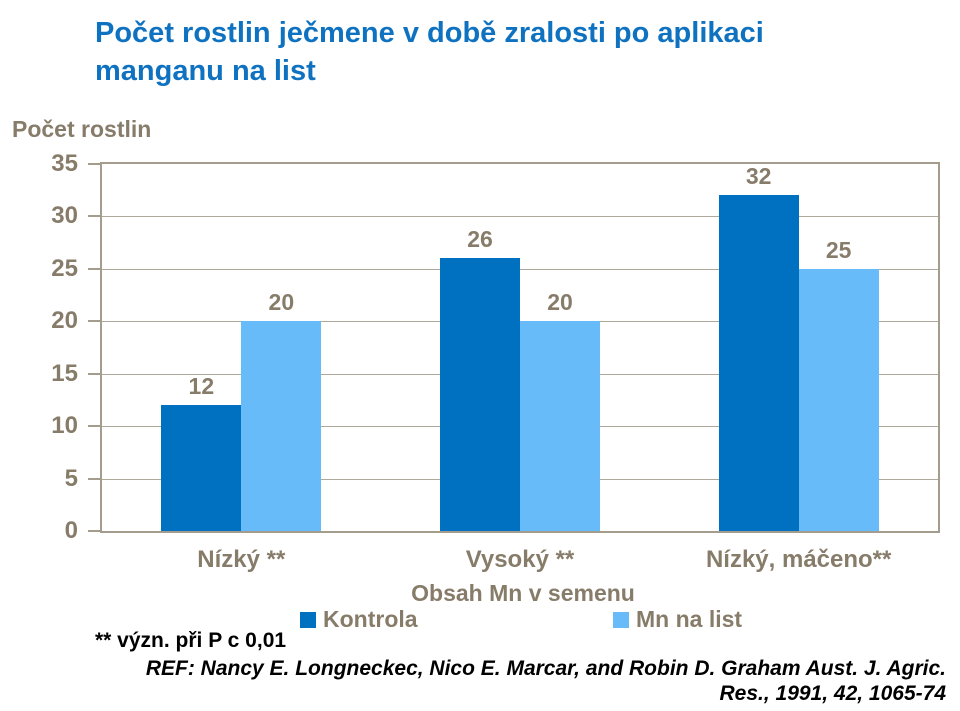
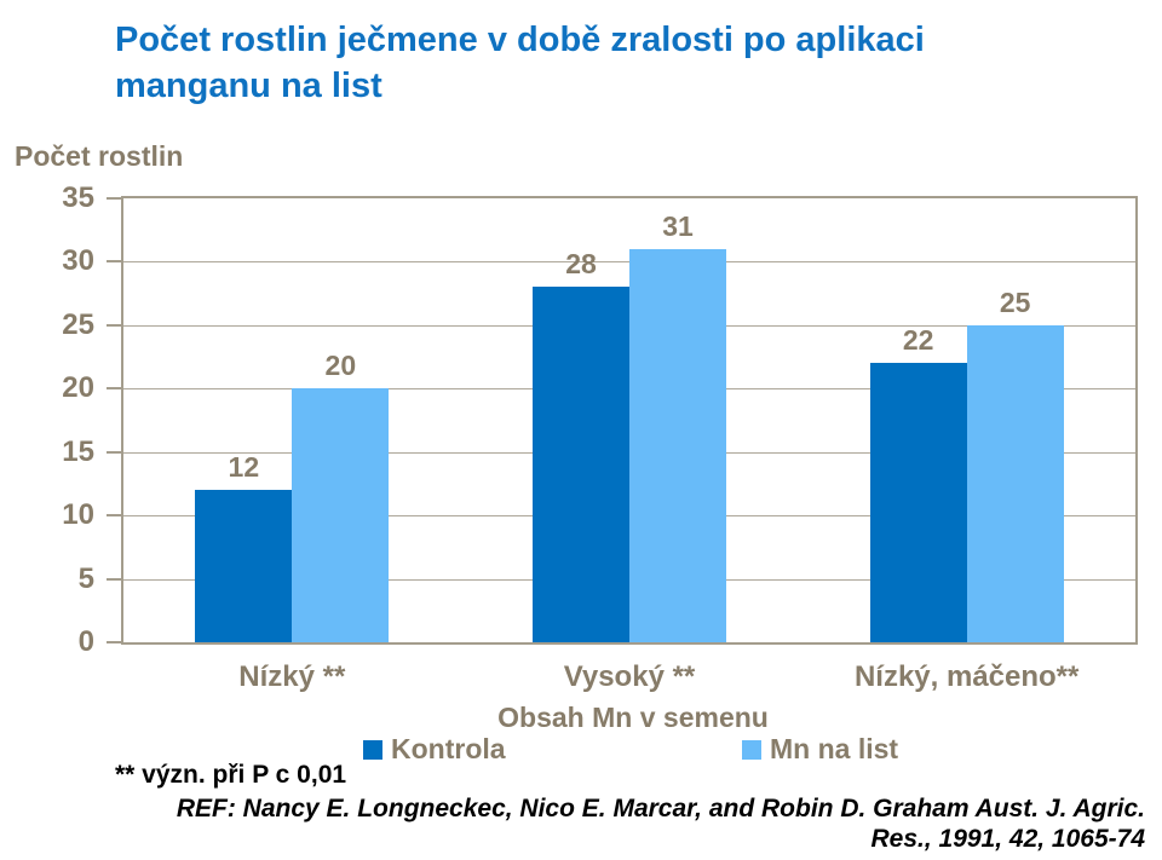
Kontrola/Vysoký **: 26 -> 28
Mn na list/Vysoký **: 20 -> 31
Kontrola/Nízký, máčeno**: 32 -> 22
